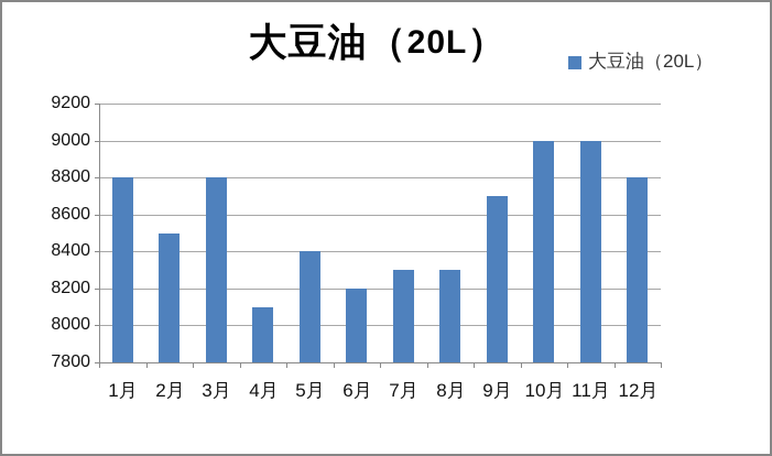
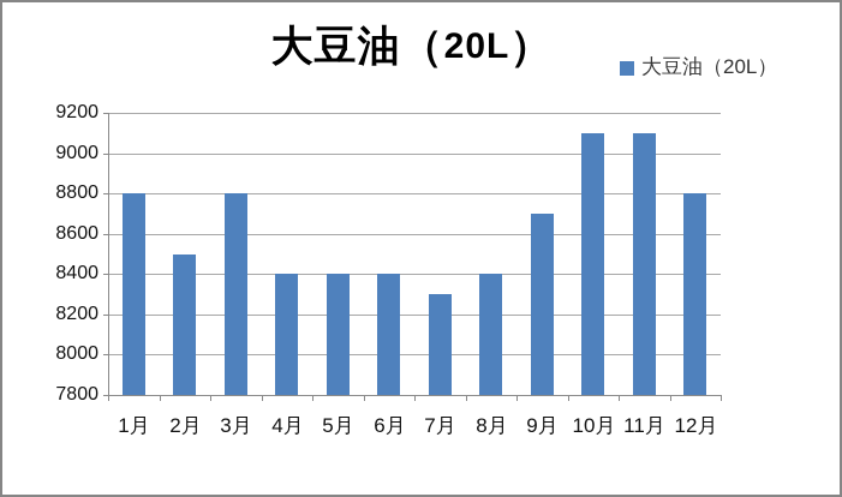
4月: 8100 -> 8400
6月: 8200 -> 8400
8月: 8300 -> 8400
10月: 9000 -> 9100
11月: 9000 -> 9100
